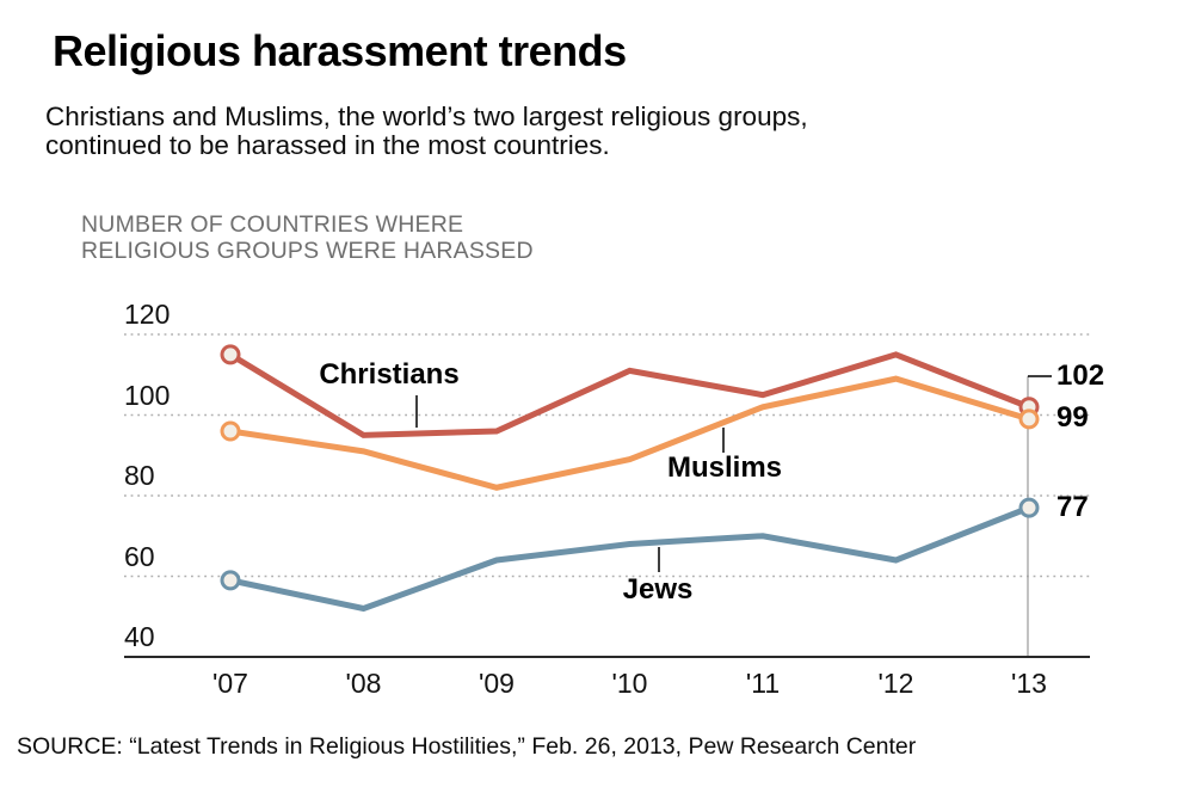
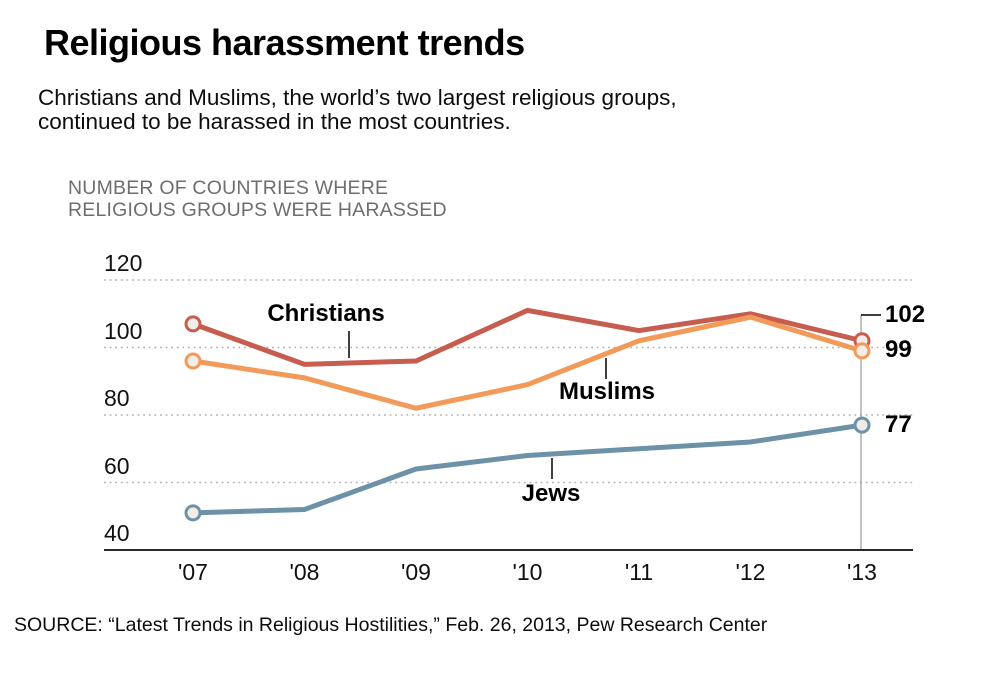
Christians/'07: 115 -> 107
Jews/'07: 59 -> 51
Christians/'12: 115 -> 110
Jews/'12: 64 -> 72
